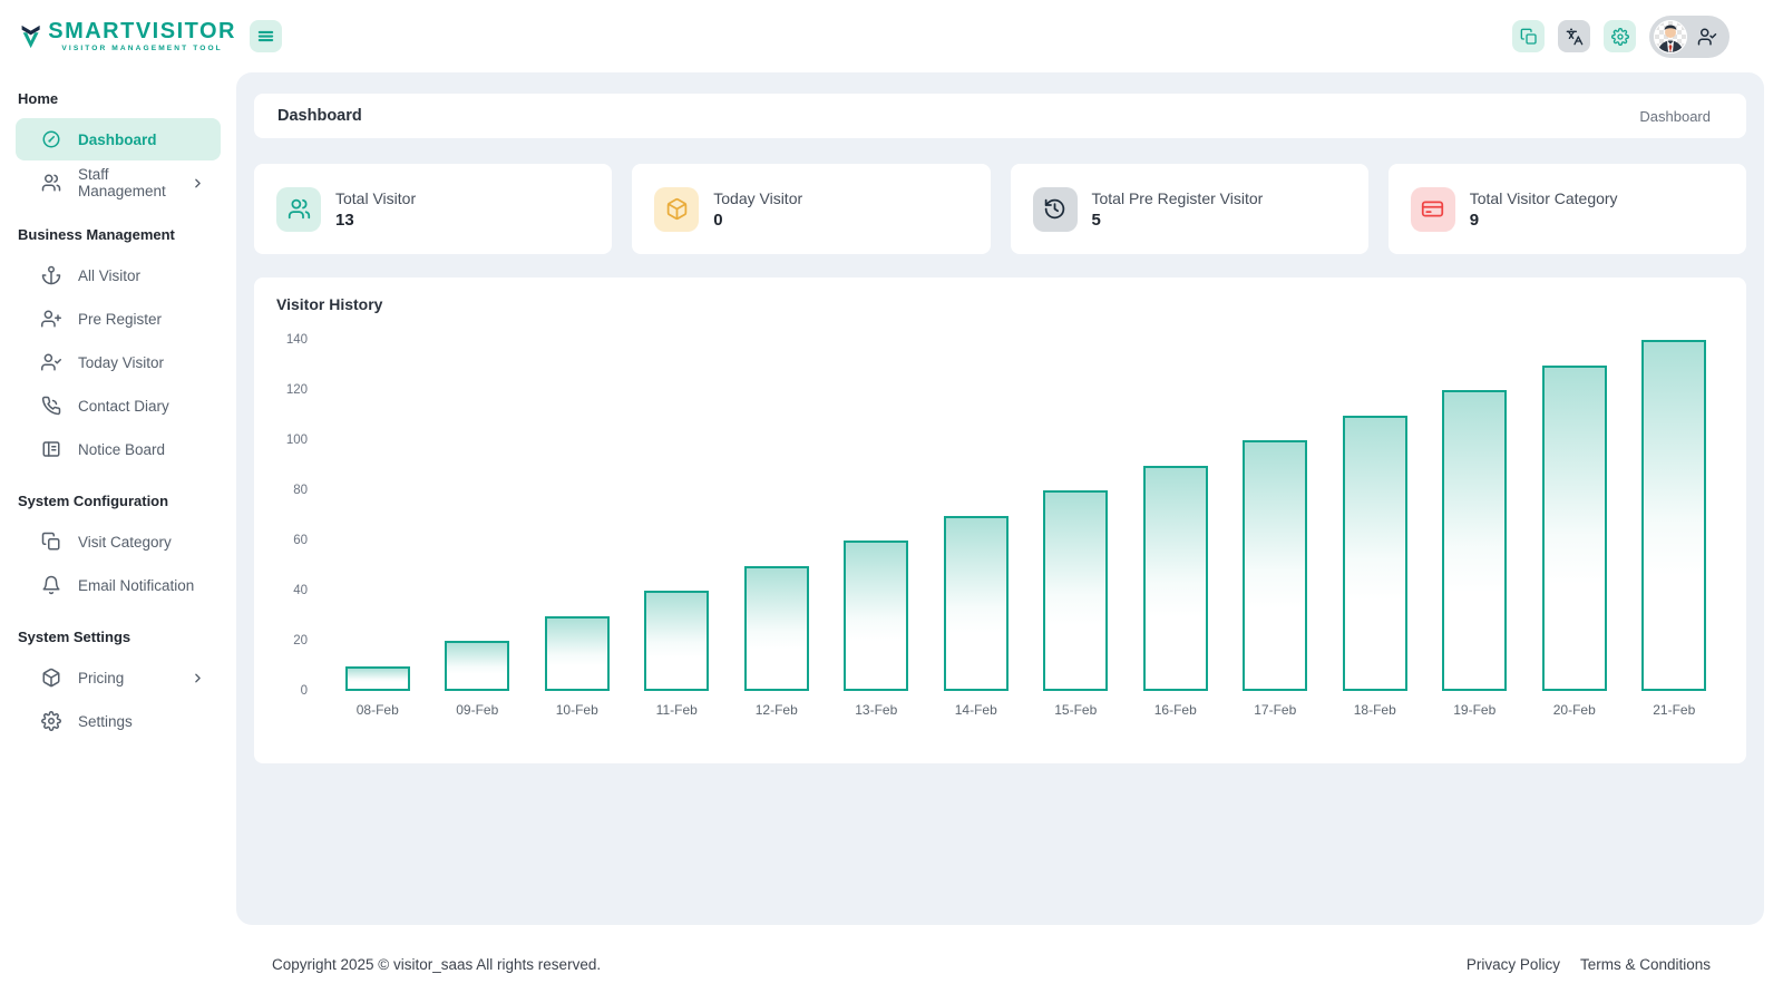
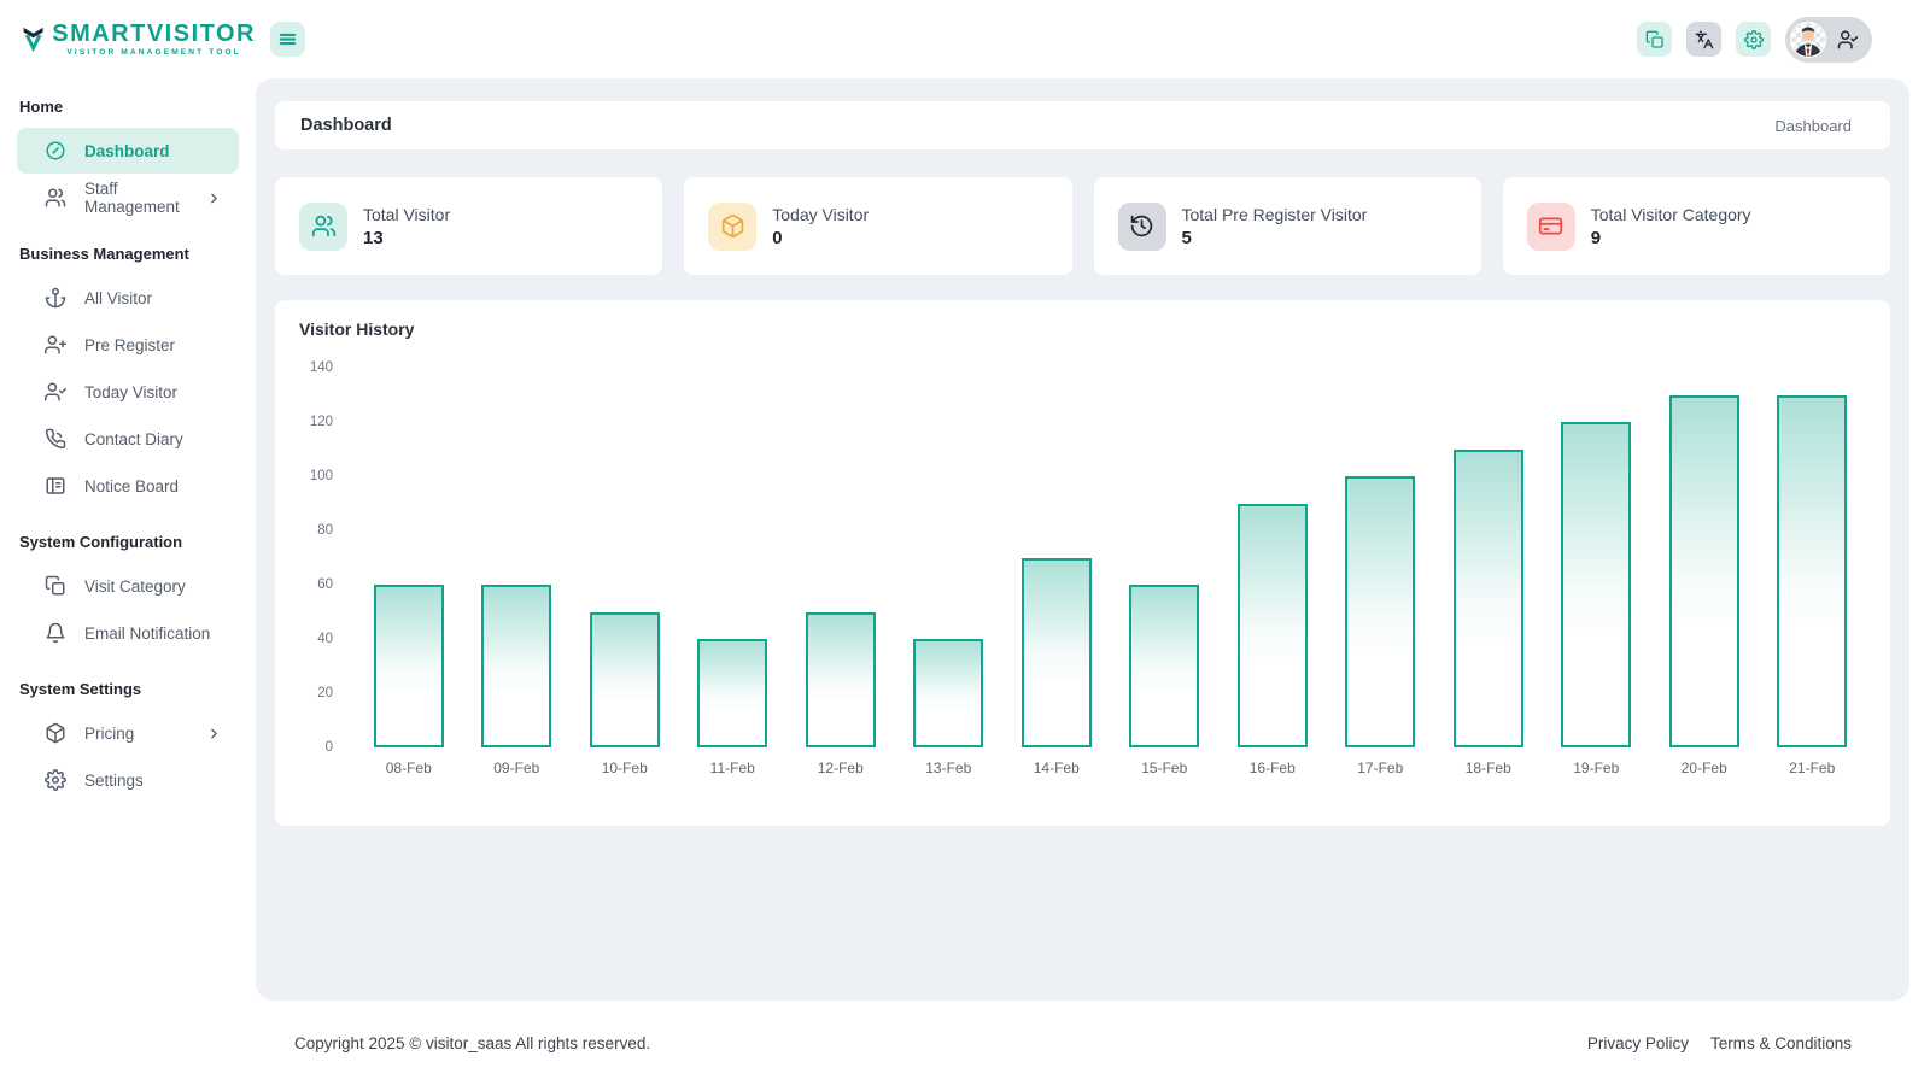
08-Feb: 10 -> 60
09-Feb: 20 -> 60
10-Feb: 30 -> 50
13-Feb: 60 -> 40
15-Feb: 80 -> 60
21-Feb: 140 -> 130
